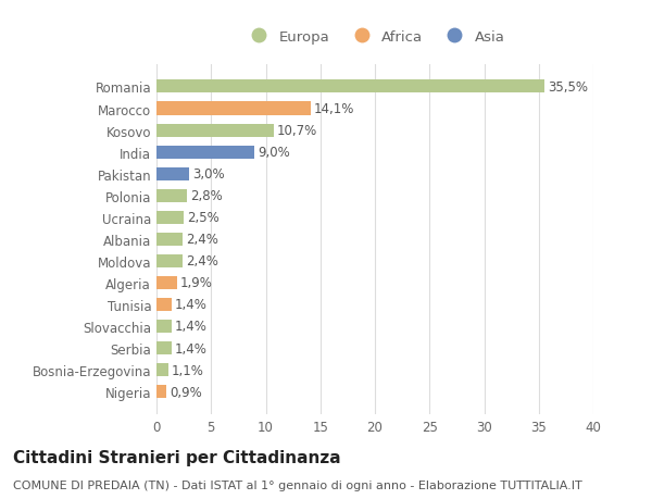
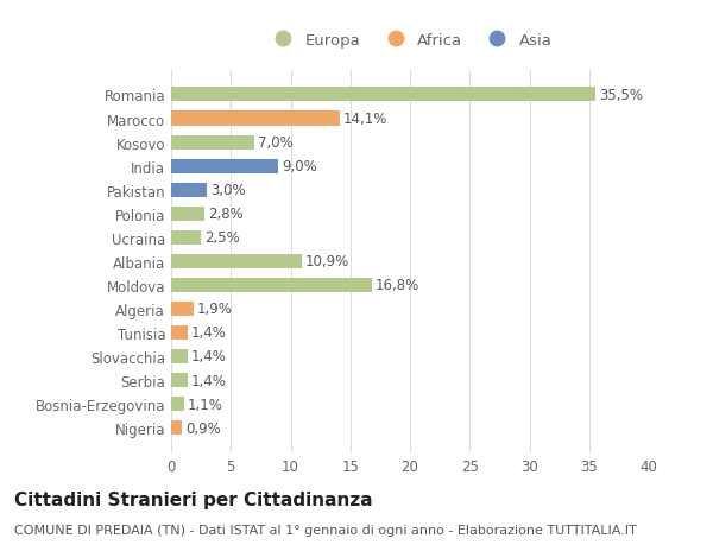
Kosovo: 10,7% -> 7,0%
Albania: 2,4% -> 10,9%
Moldova: 2,4% -> 16,8%
